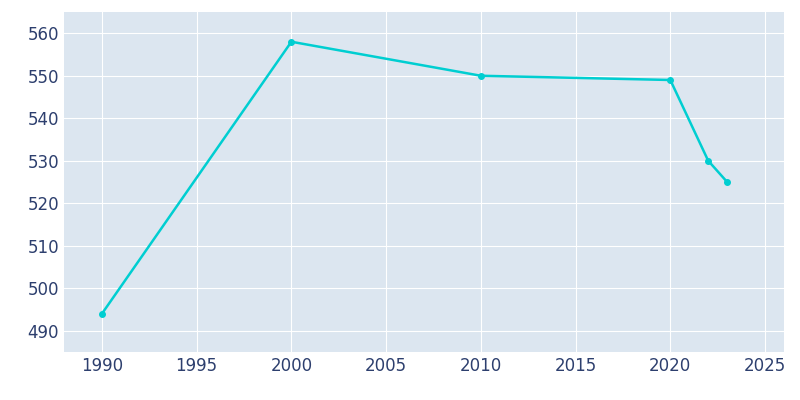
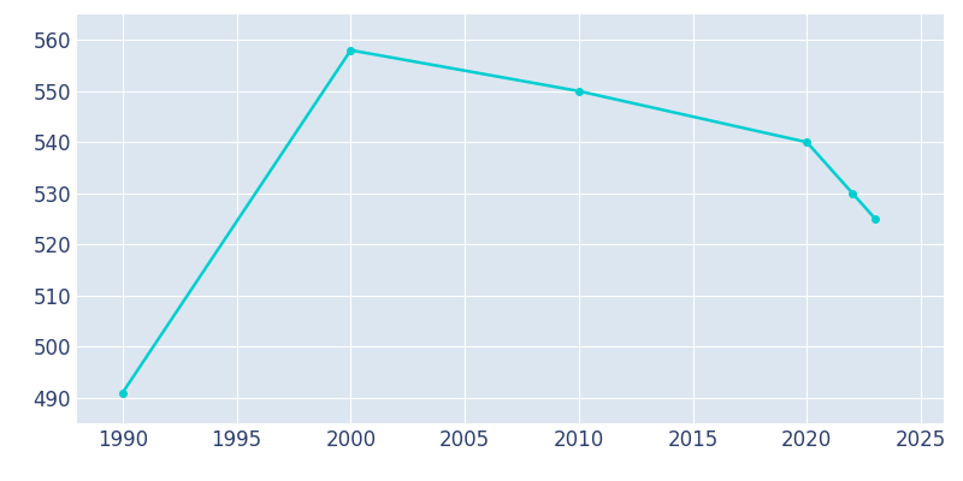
1990: 494 -> 491
2020: 549 -> 540
